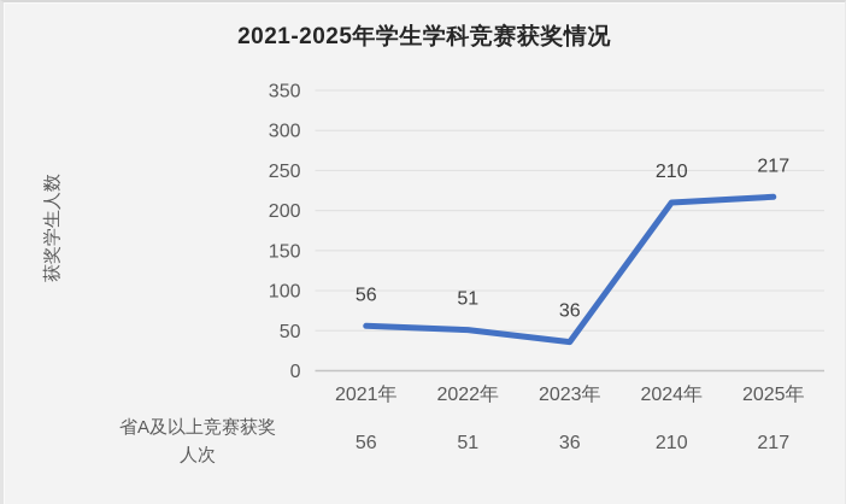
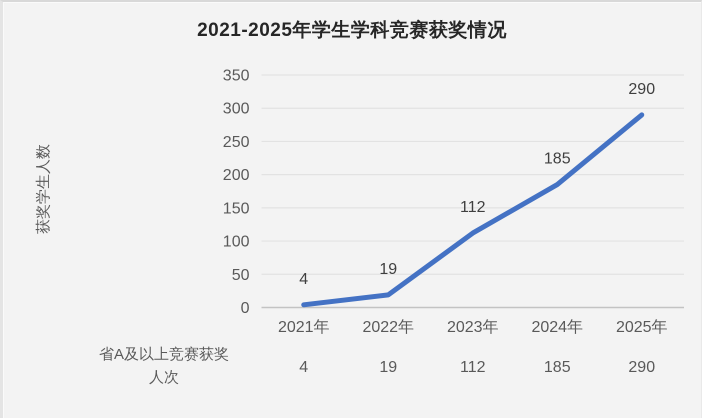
2021年: 56 -> 4
2022年: 51 -> 19
2023年: 36 -> 112
2024年: 210 -> 185
2025年: 217 -> 290
